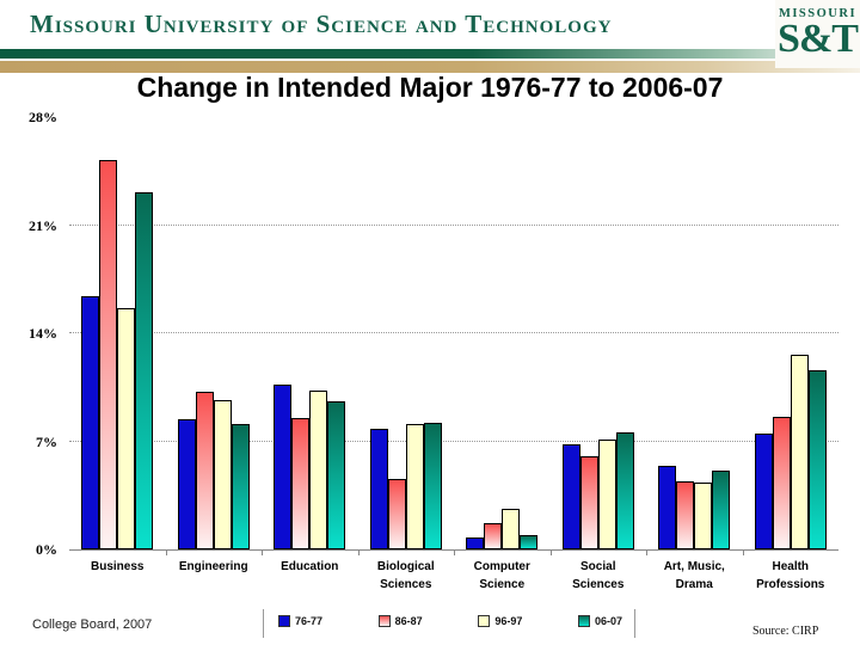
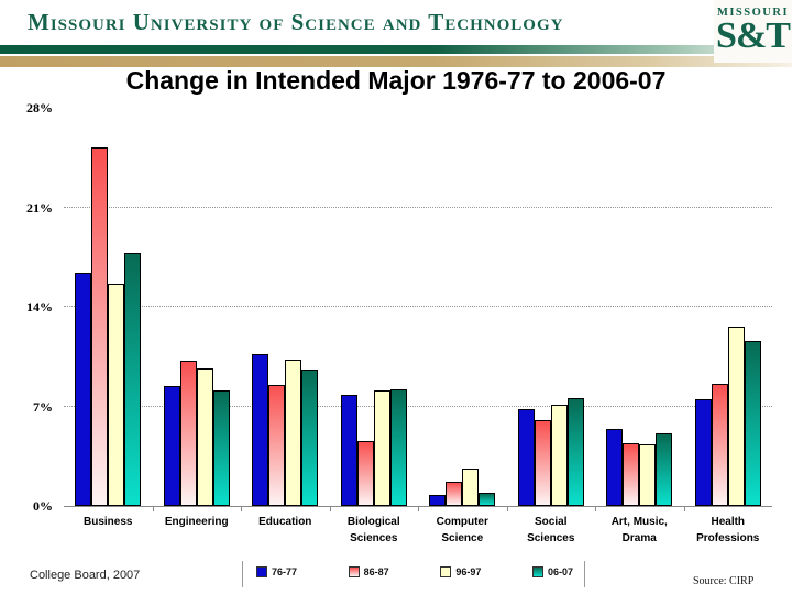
06-07/Business: 23.1% -> 17.8%
